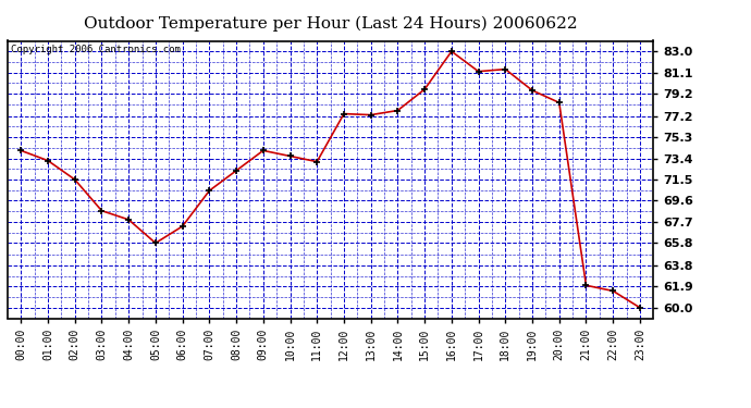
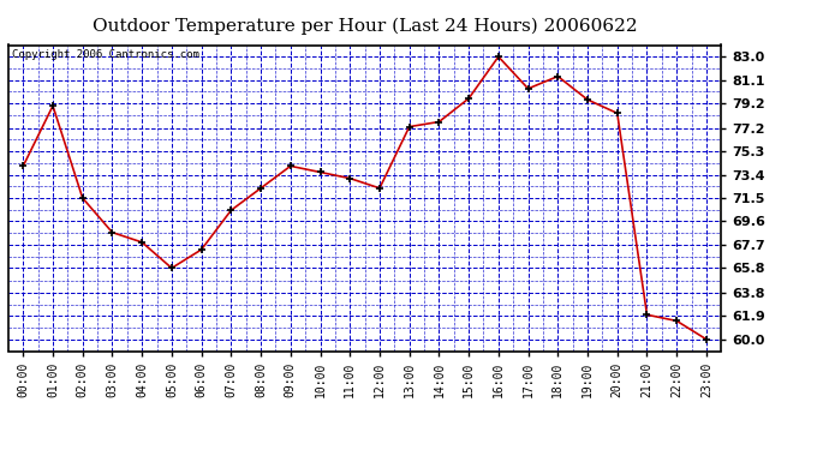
01:00: 73.2 -> 79.0
12:00: 77.4 -> 72.3
17:00: 81.2 -> 80.4
